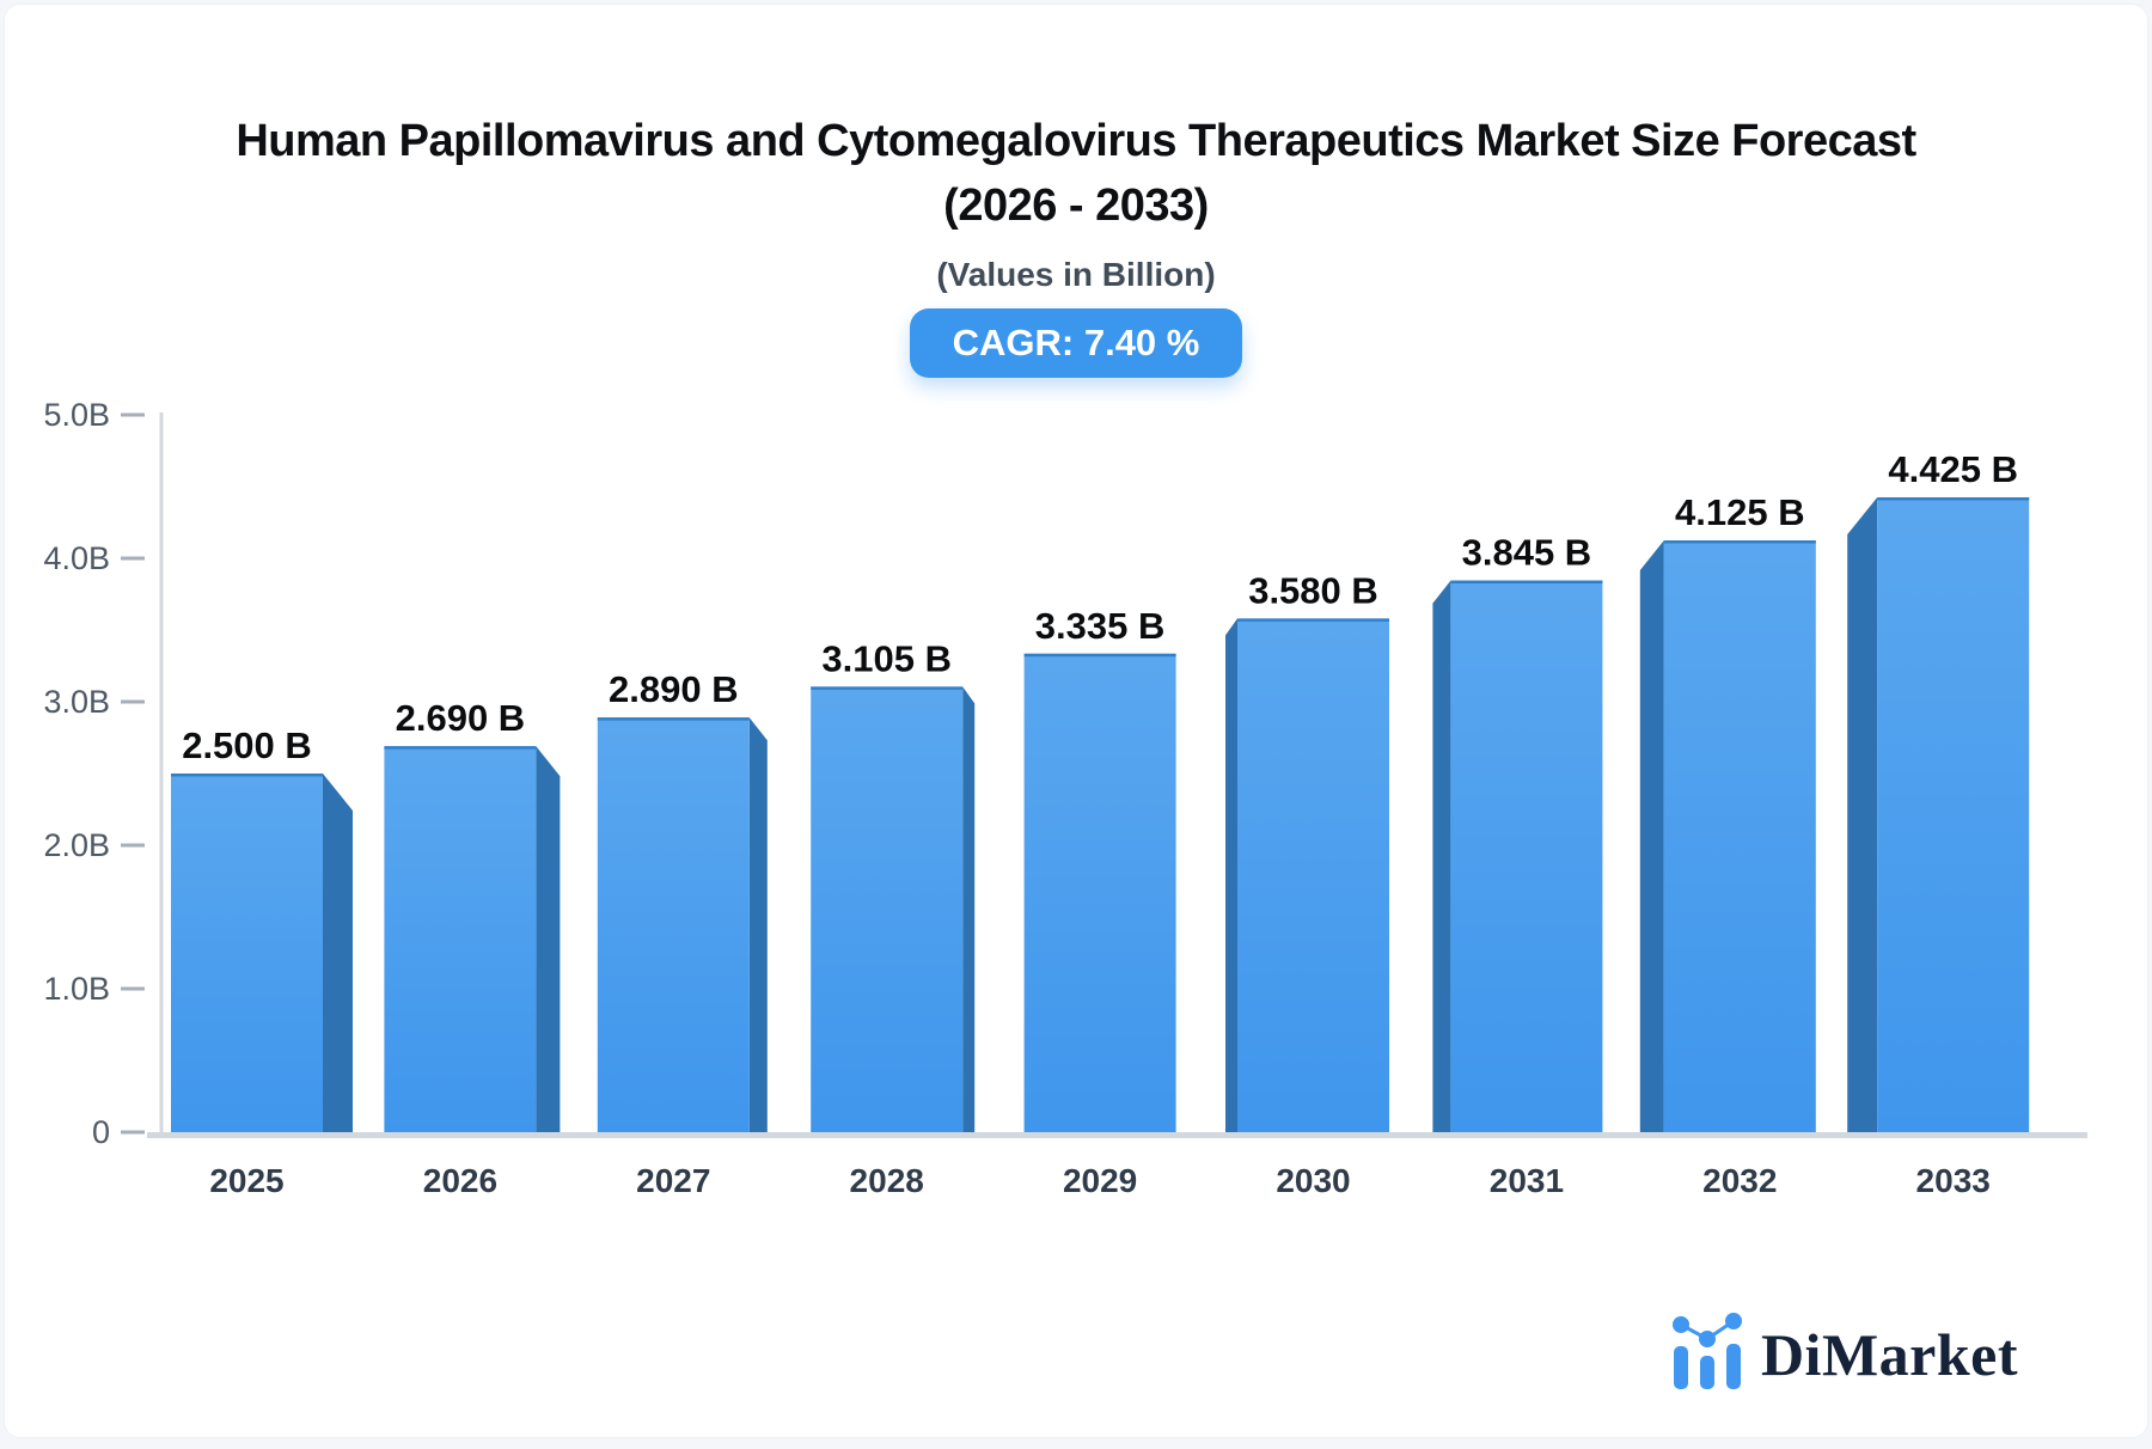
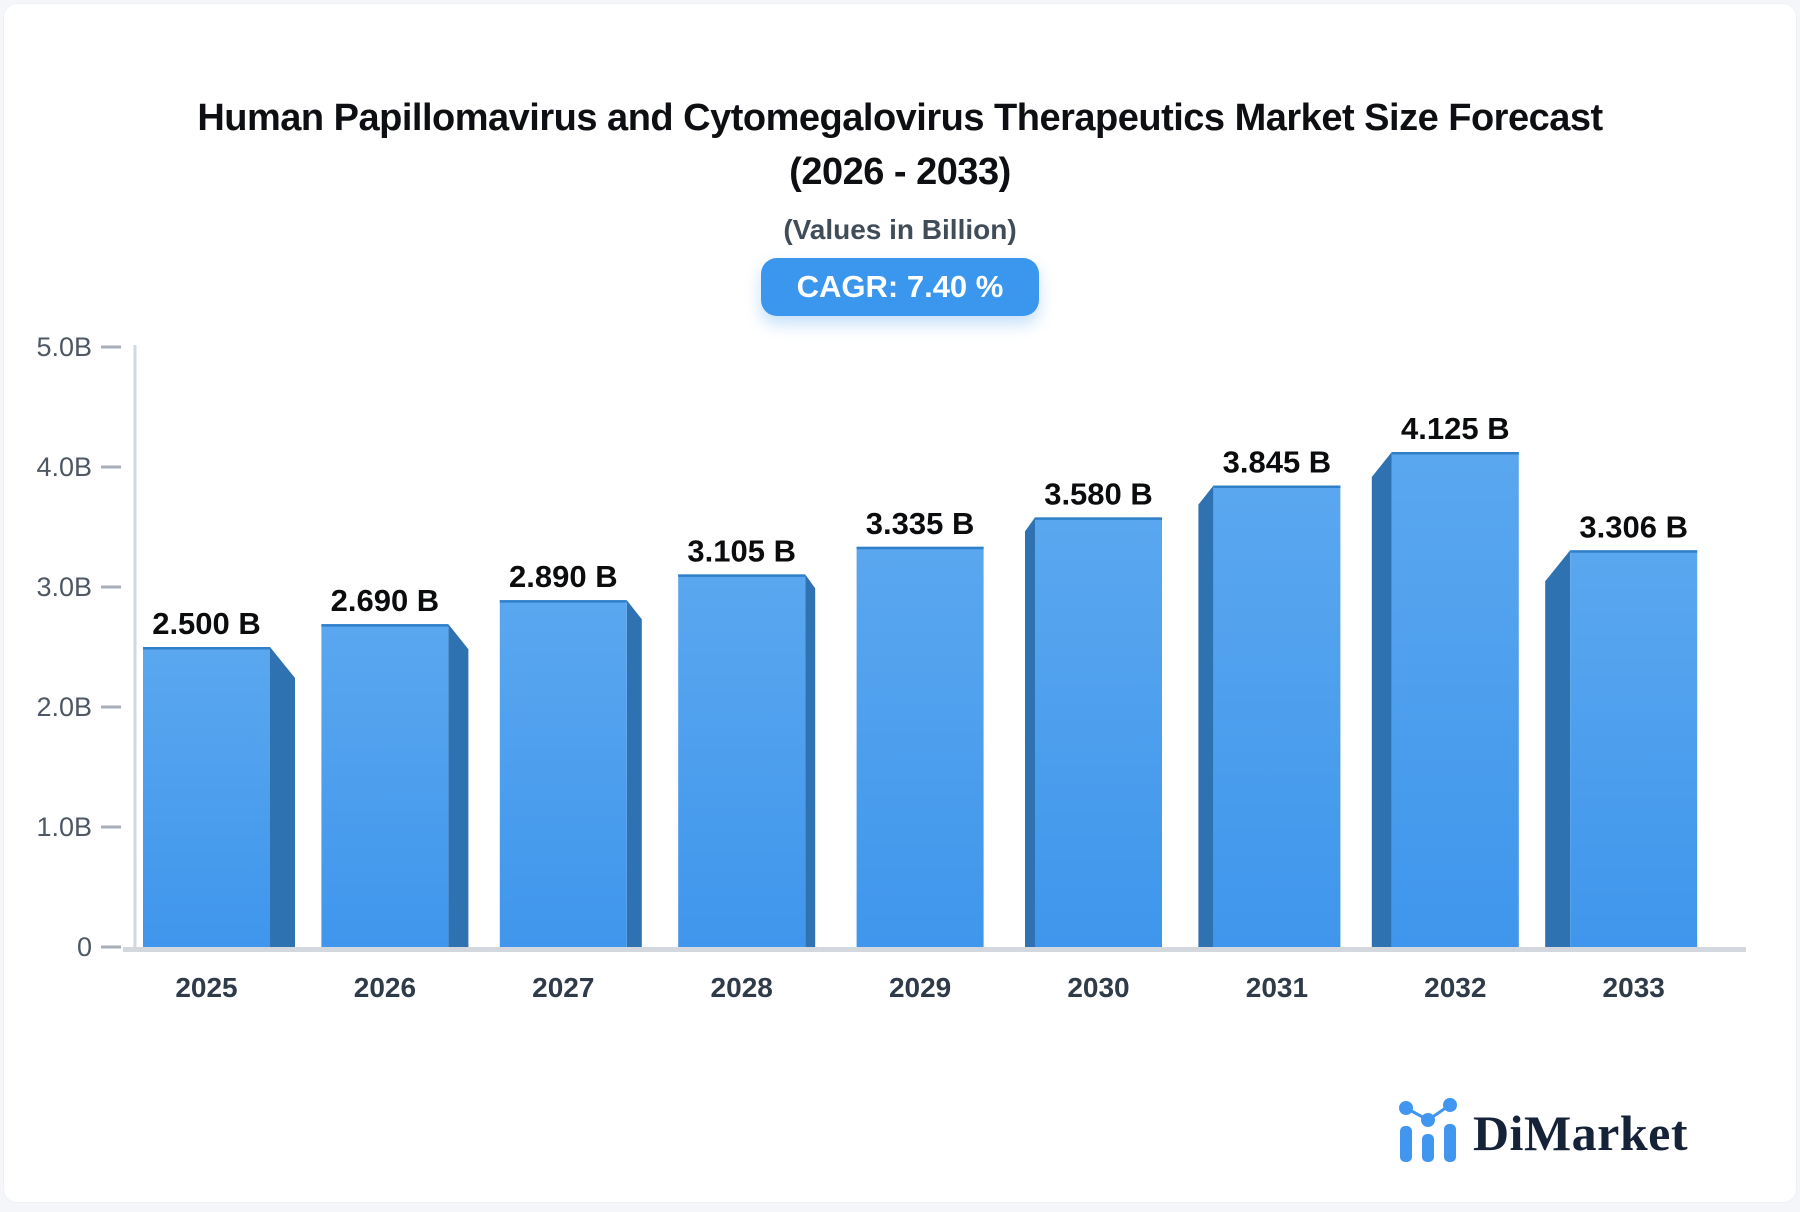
2033: 4.425 -> 3.306
